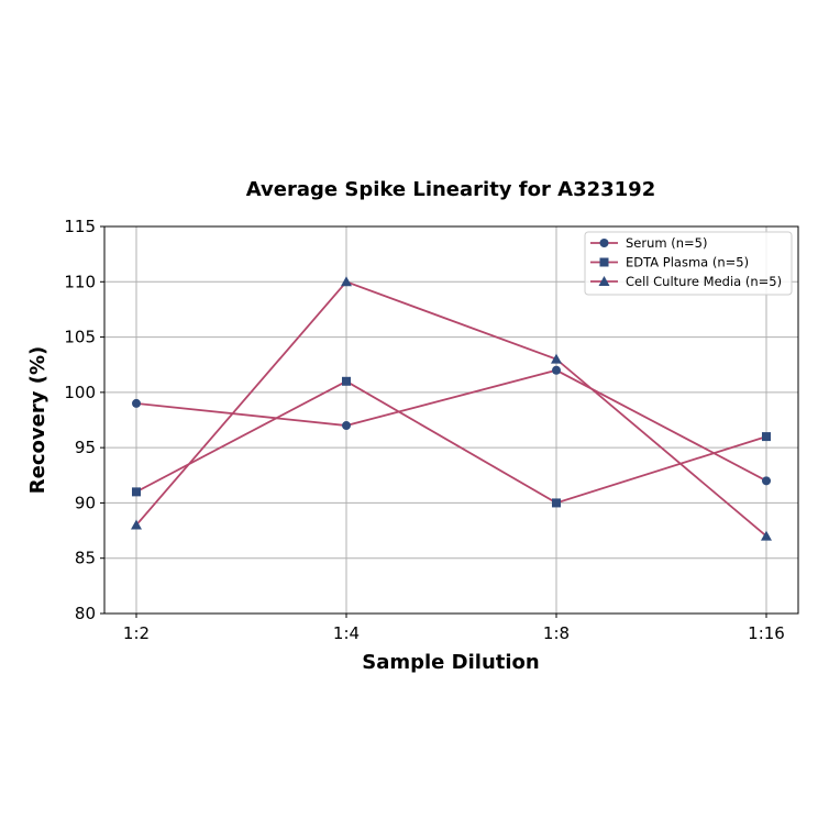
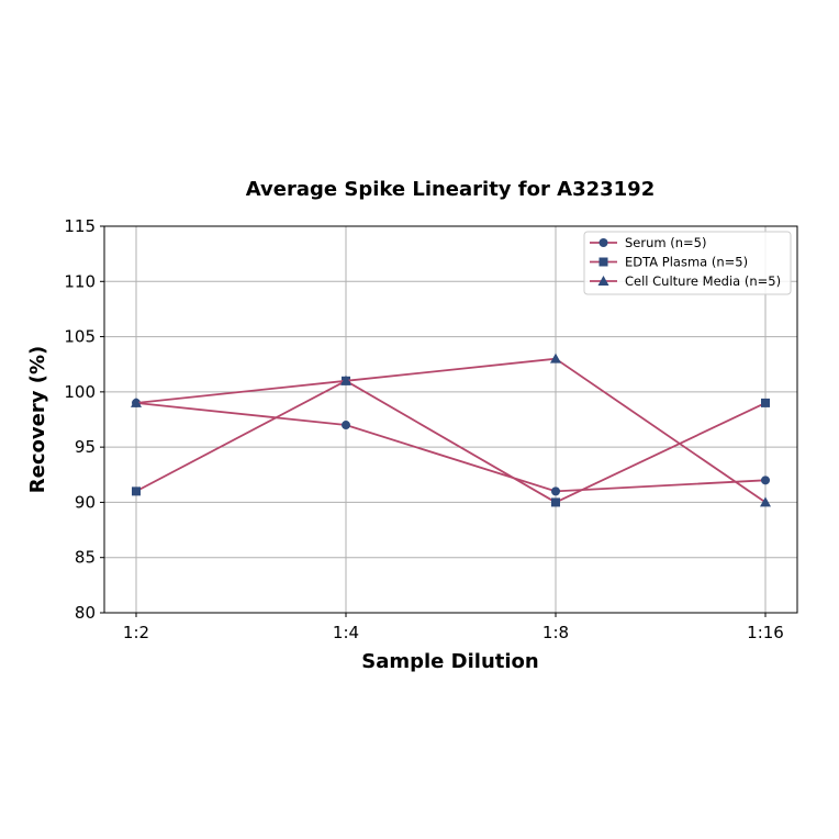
Cell Culture Media (n=5)/1:2: 88 -> 99
Cell Culture Media (n=5)/1:4: 110 -> 101
Serum (n=5)/1:8: 102 -> 91
EDTA Plasma (n=5)/1:16: 96 -> 99
Cell Culture Media (n=5)/1:16: 87 -> 90
